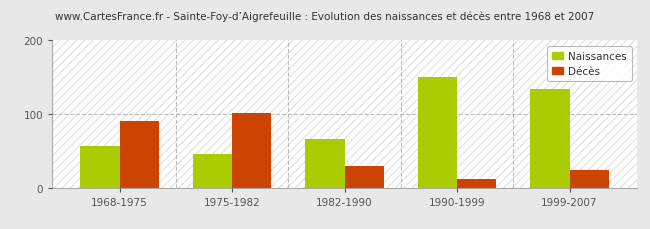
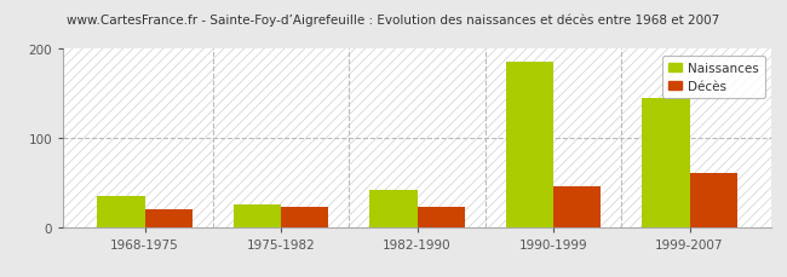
Naissances/1968-1975: 56 -> 35
Décès/1968-1975: 90 -> 20
Naissances/1975-1982: 46 -> 25
Décès/1975-1982: 102 -> 22
Naissances/1982-1990: 66 -> 42
Décès/1982-1990: 30 -> 22
Naissances/1990-1999: 150 -> 185
Décès/1990-1999: 12 -> 45
Naissances/1999-2007: 134 -> 145
Décès/1999-2007: 24 -> 60
